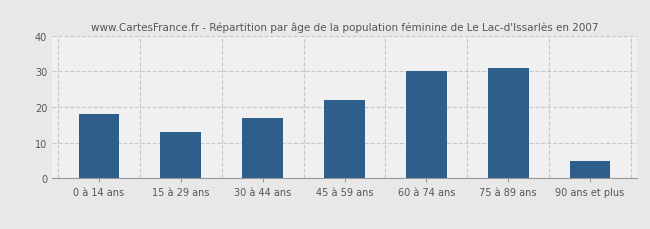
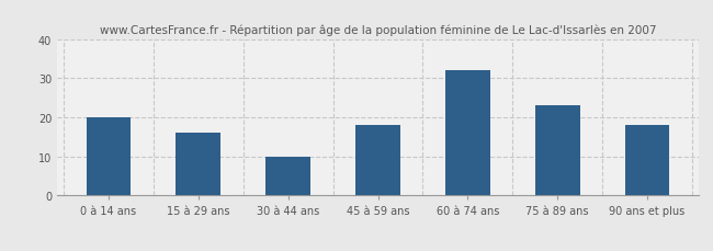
0 à 14 ans: 18 -> 20
15 à 29 ans: 13 -> 16
30 à 44 ans: 17 -> 10
45 à 59 ans: 22 -> 18
60 à 74 ans: 30 -> 32
75 à 89 ans: 31 -> 23
90 ans et plus: 5 -> 18
